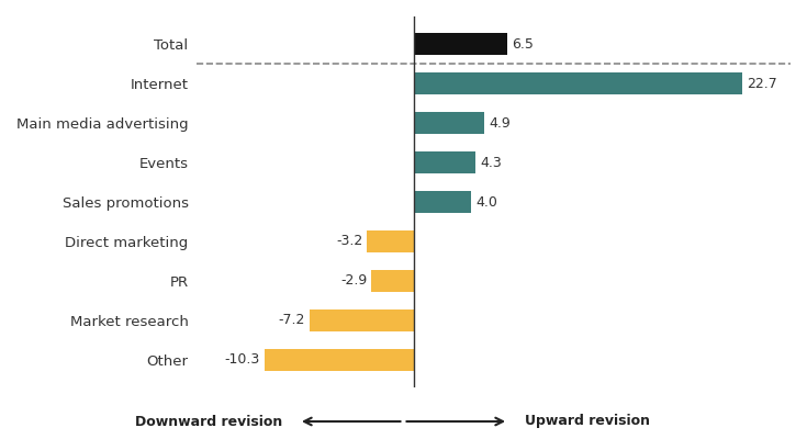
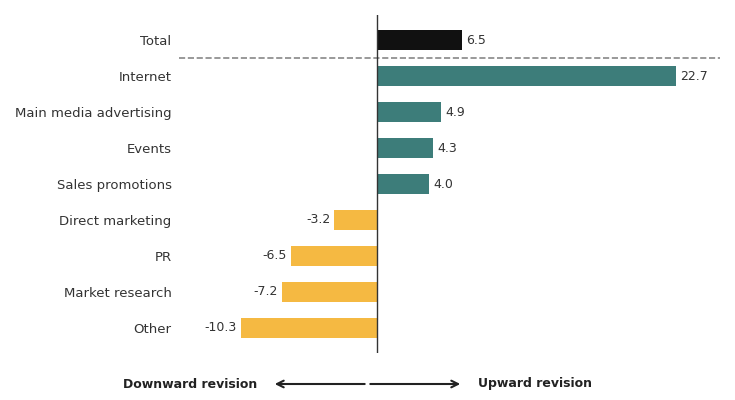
PR: -2.9 -> -6.5
